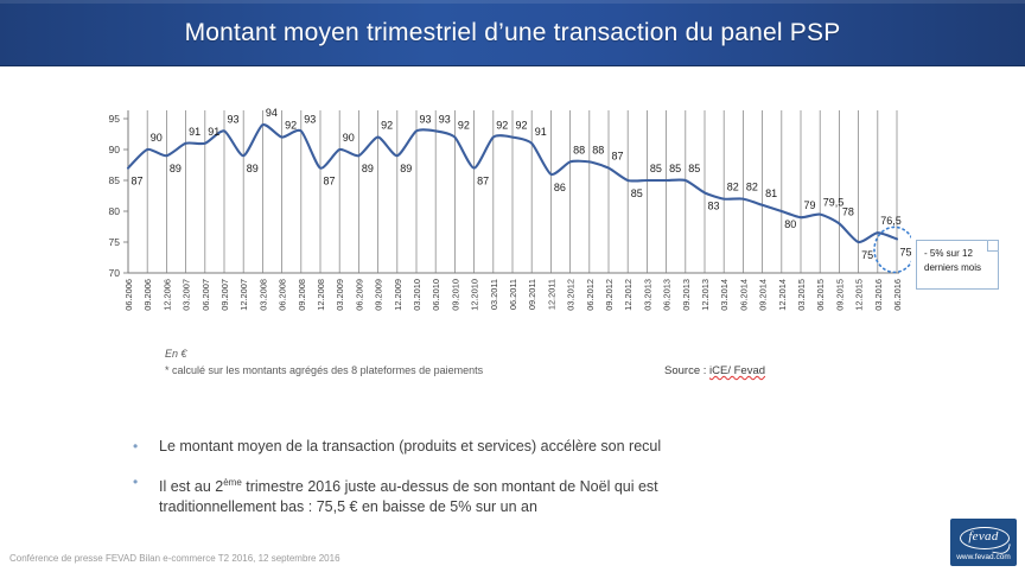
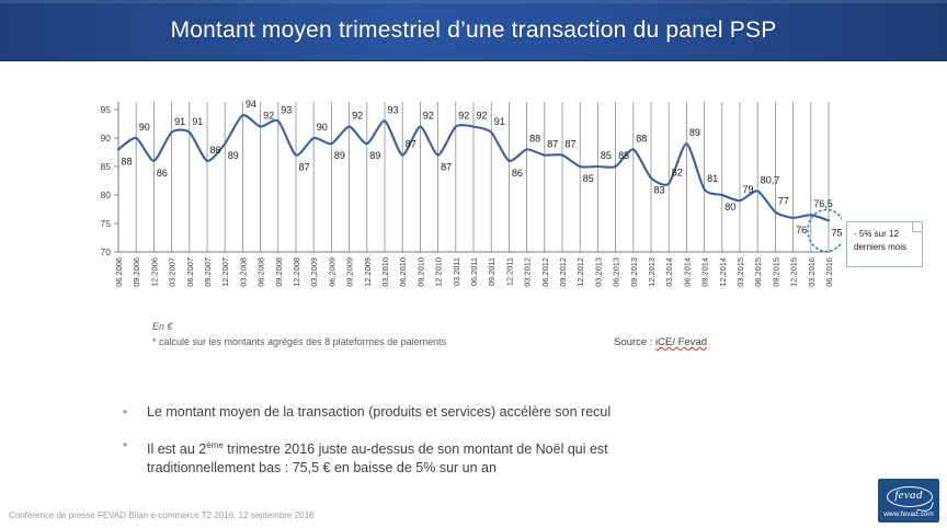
06.2006: 87 -> 88
12.2006: 89 -> 86
09.2007: 93 -> 86
06.2010: 93 -> 87
06.2012: 88 -> 87
09.2013: 85 -> 88
06.2014: 82 -> 89
06.2015: 79,5 -> 80,7
09.2015: 78 -> 77
12.2015: 75 -> 76
